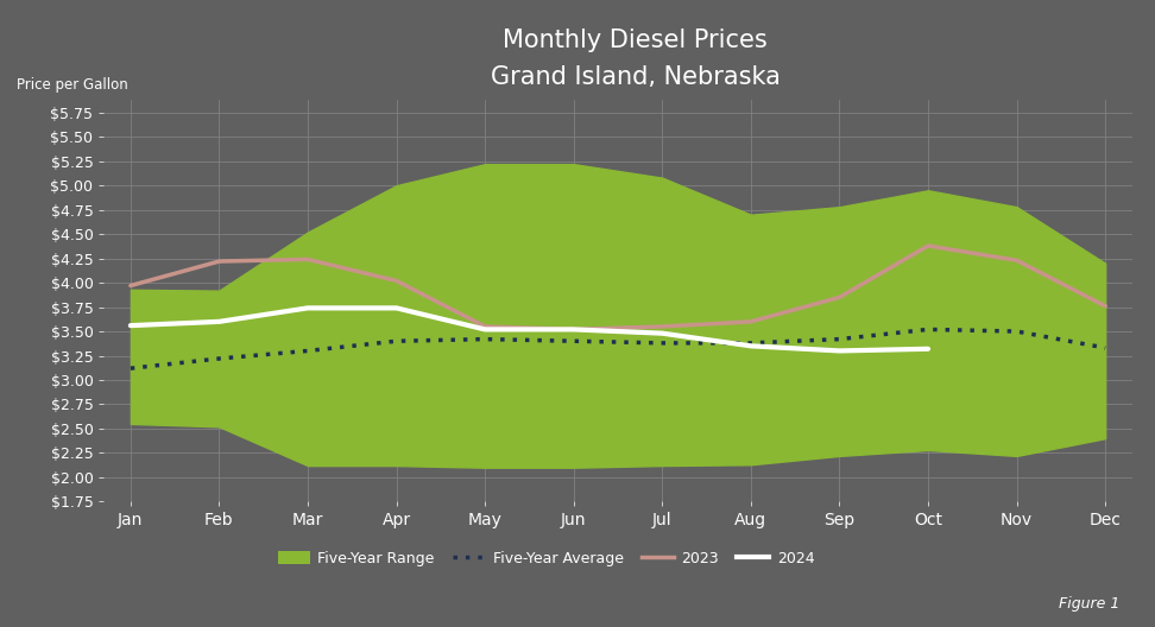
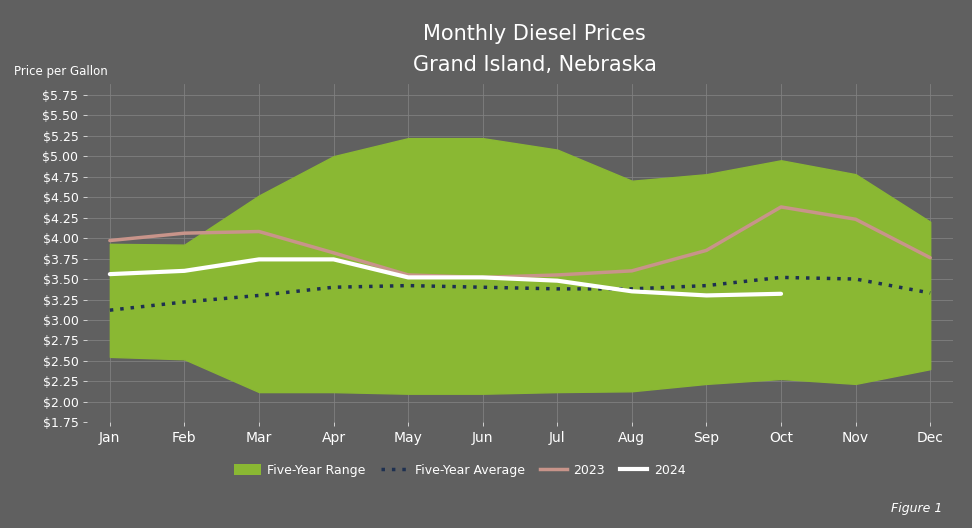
2023/Feb: $4.22 -> $4.06
2023/Mar: $4.24 -> $4.08
2023/Apr: $4.02 -> $3.82
